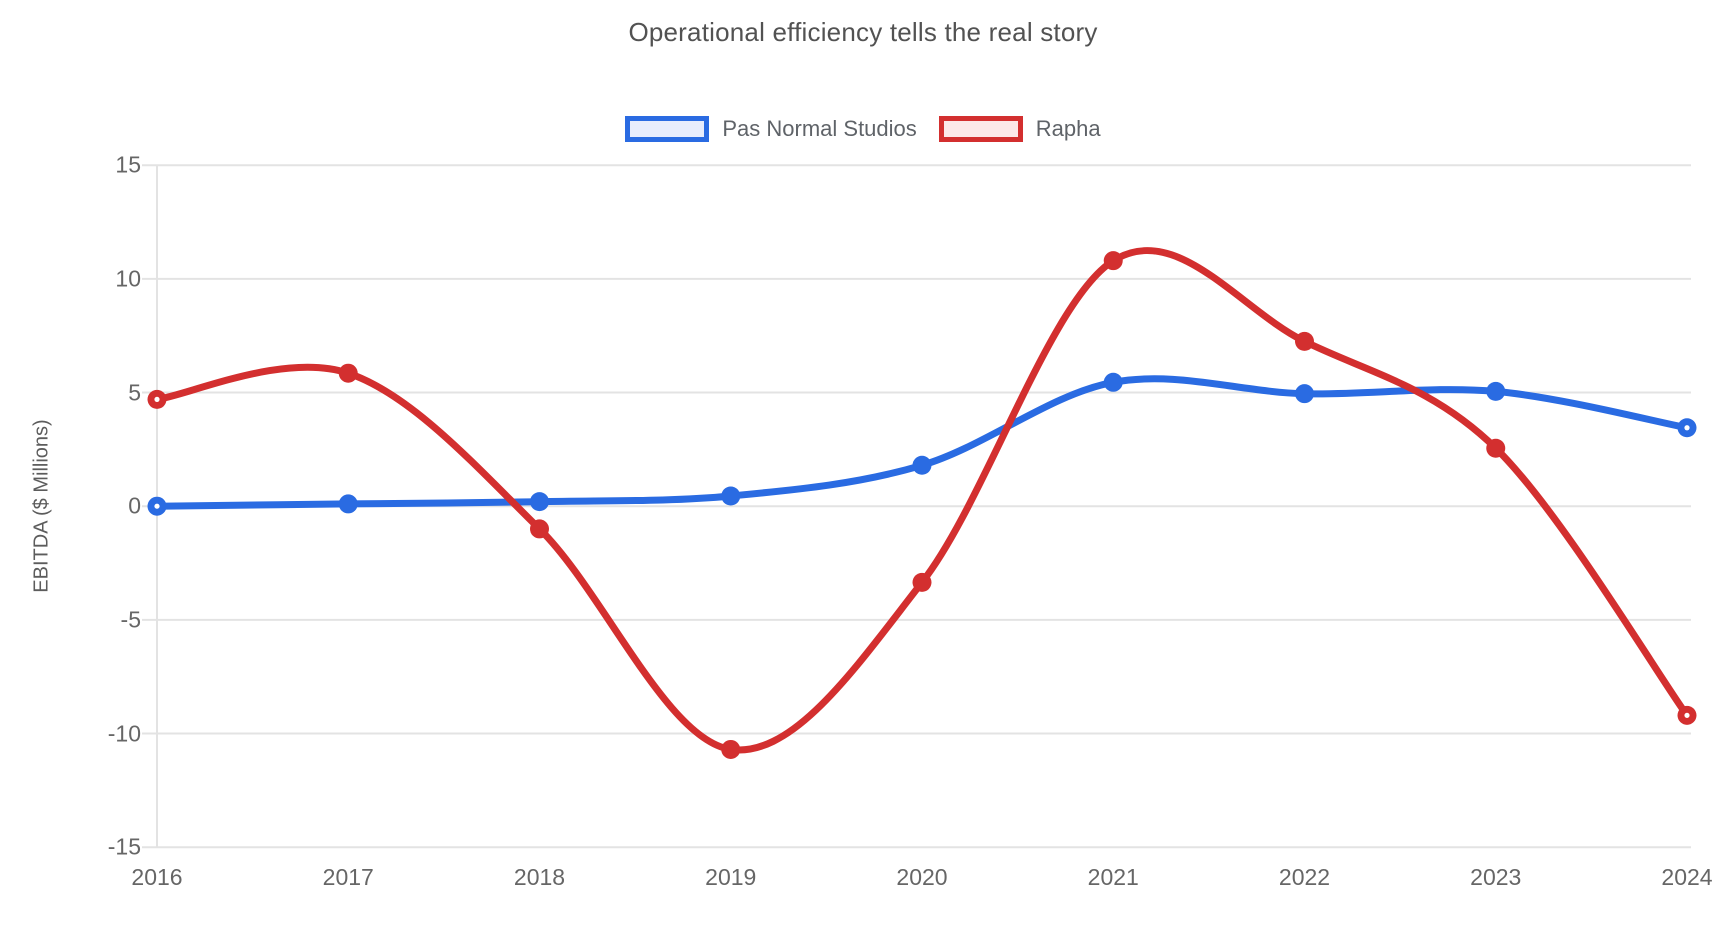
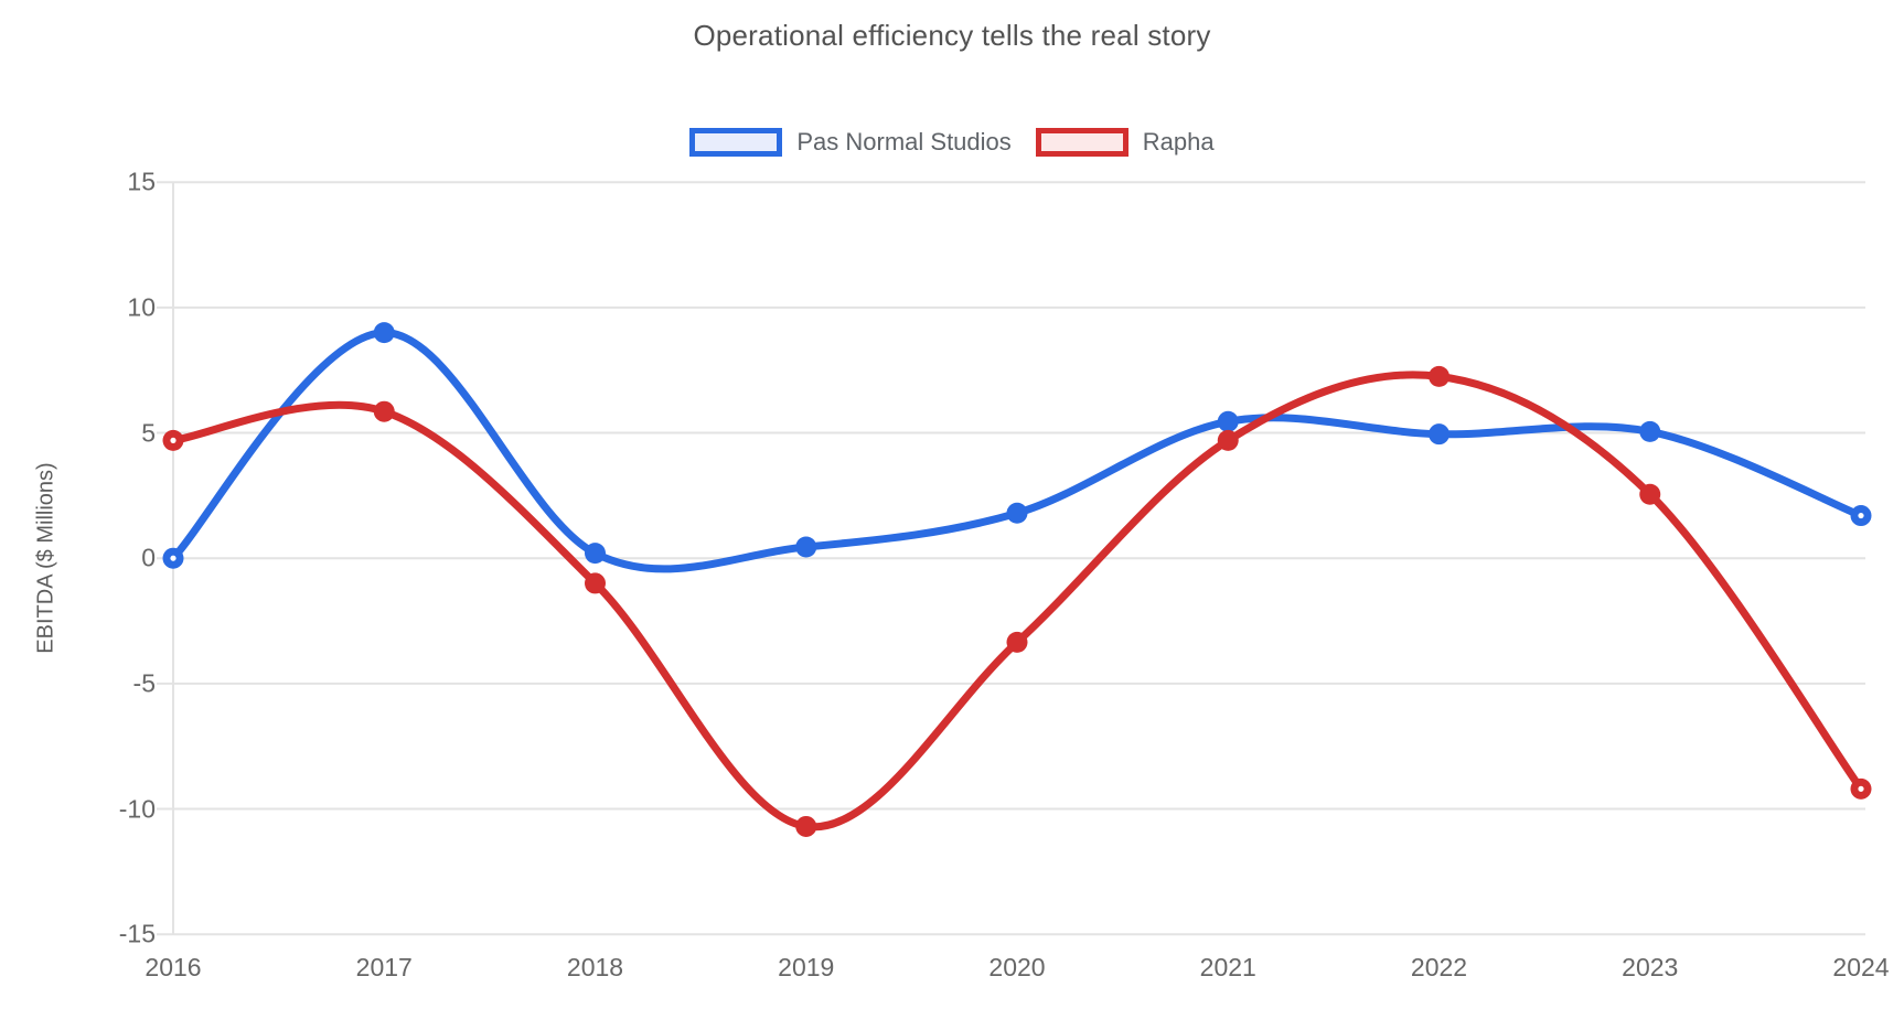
Pas Normal Studios/2017: 0.1 -> 9.0
Rapha/2021: 10.8 -> 4.7
Pas Normal Studios/2024: 3.5 -> 1.7
